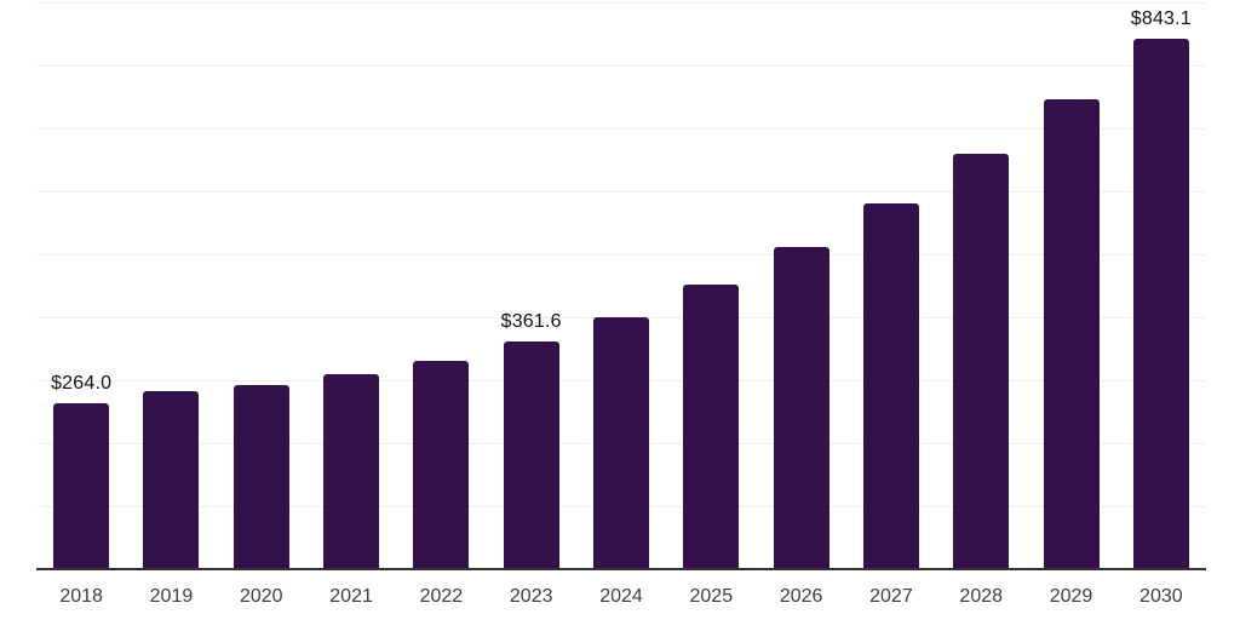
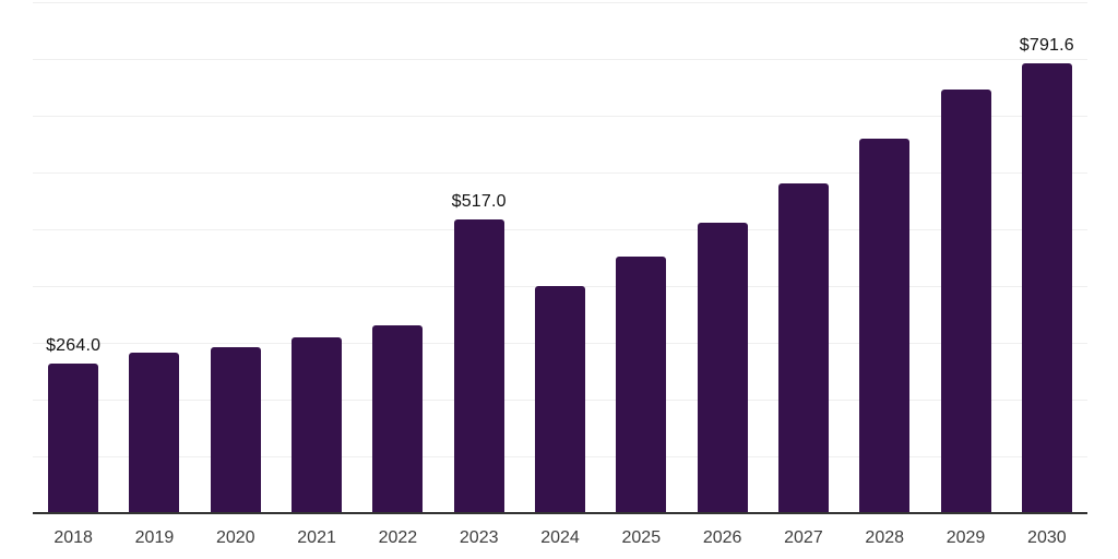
2023: $361.6 -> $517.0
2030: $843.1 -> $791.6
